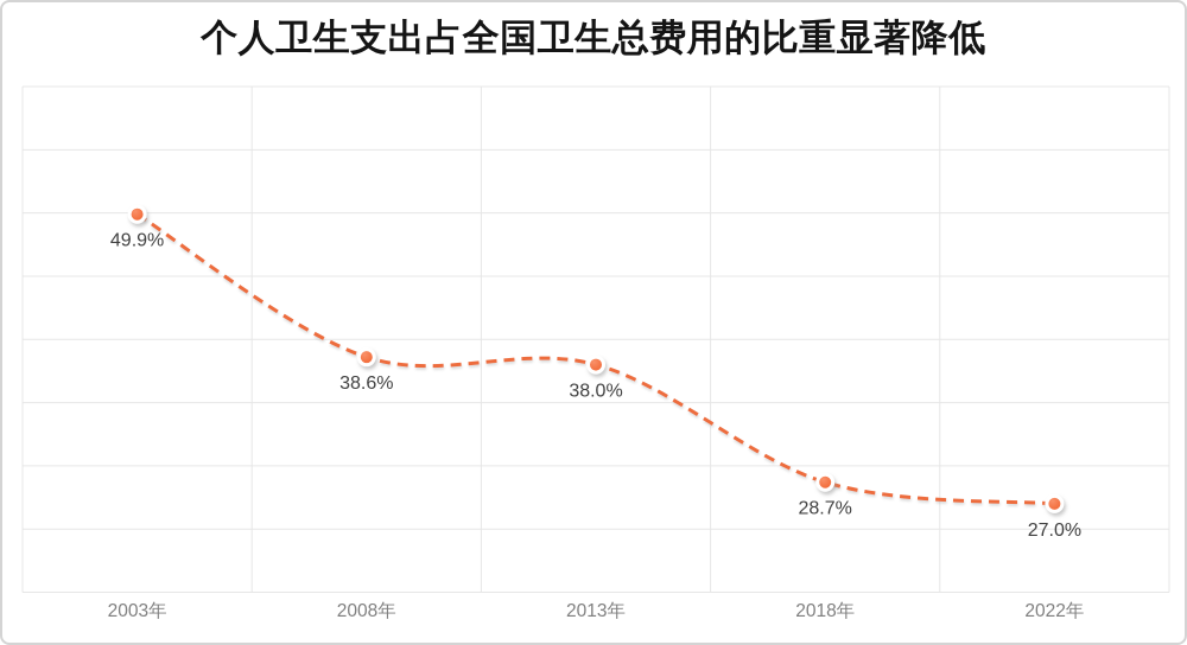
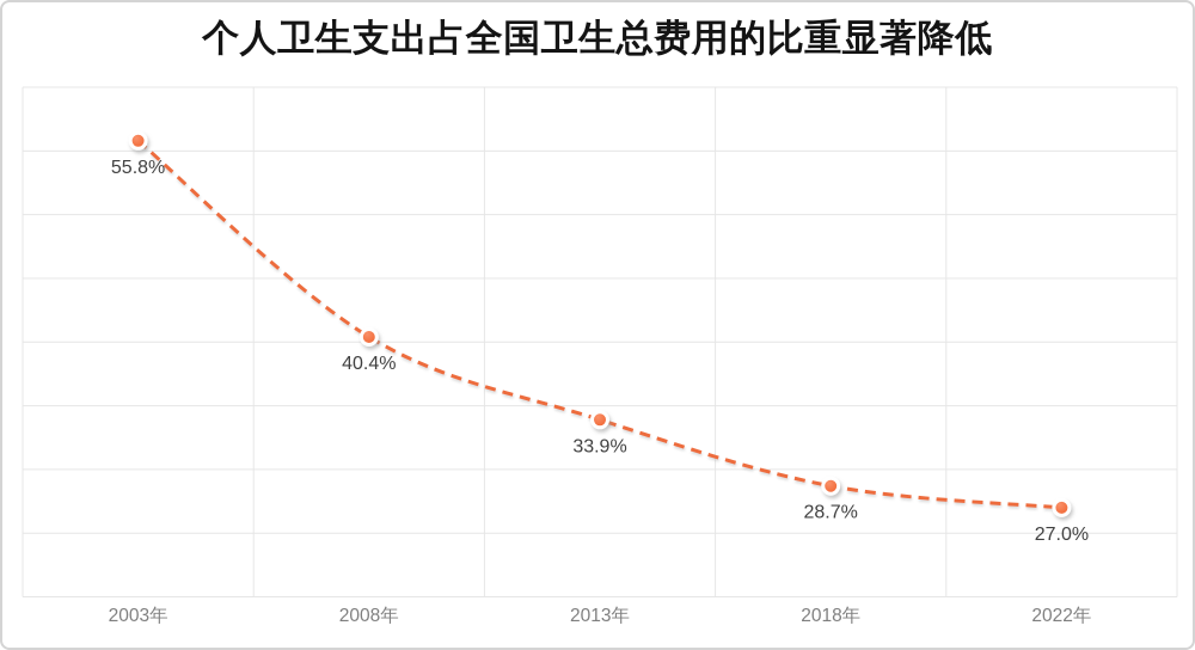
2003年: 49.9% -> 55.8%
2008年: 38.6% -> 40.4%
2013年: 38.0% -> 33.9%
